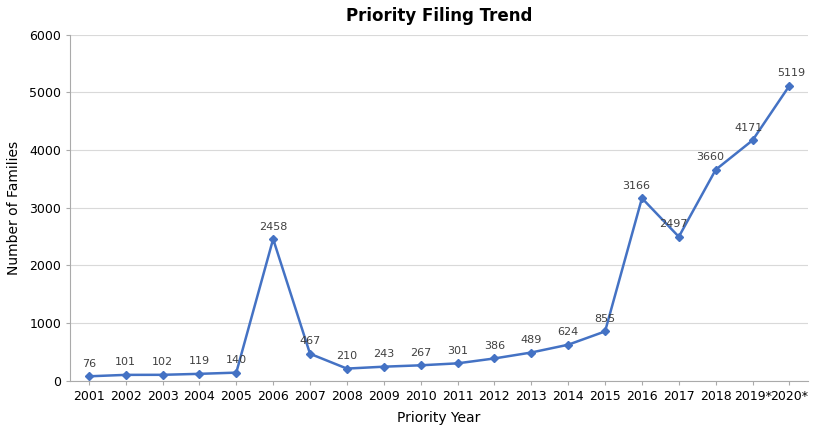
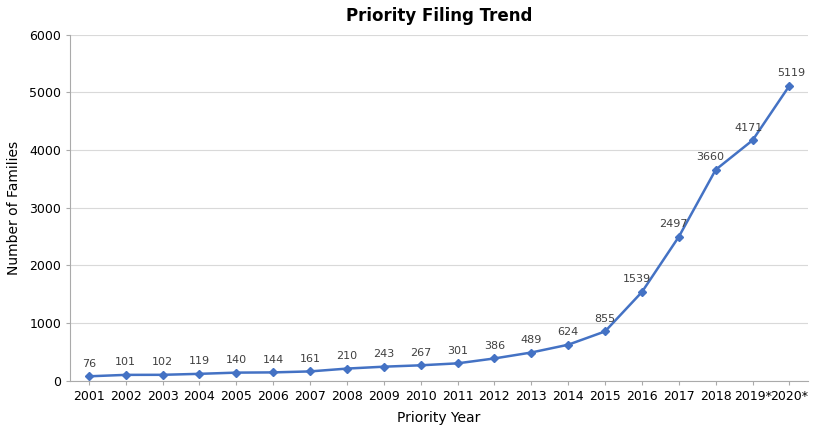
2006: 2458 -> 144
2007: 467 -> 161
2016: 3166 -> 1539
